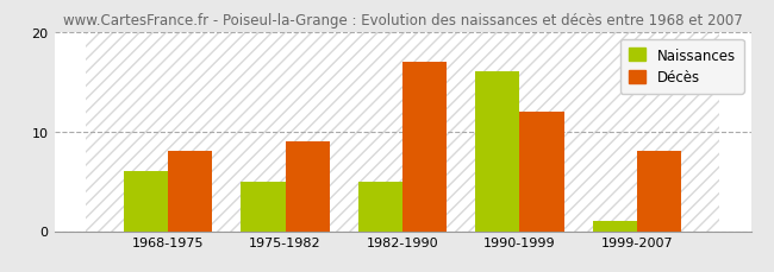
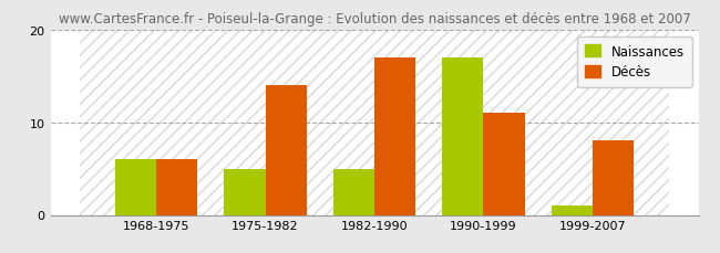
Décès/1968-1975: 8 -> 6
Décès/1975-1982: 9 -> 14
Naissances/1990-1999: 16 -> 17
Décès/1990-1999: 12 -> 11
